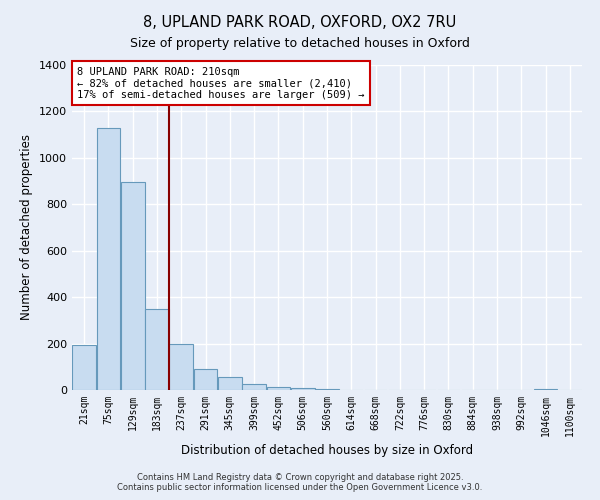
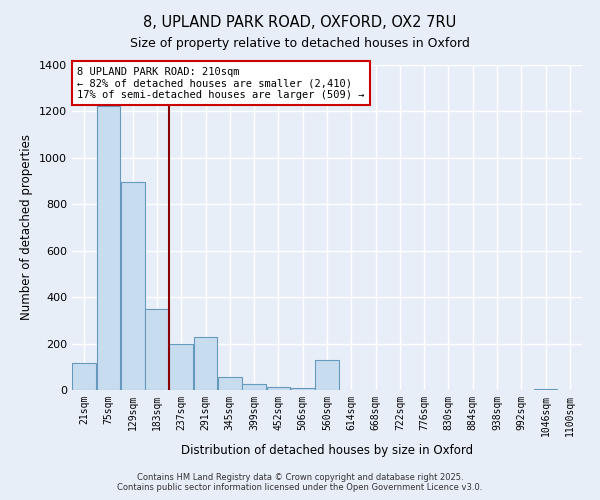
21sqm: 195 -> 115
75sqm: 1130 -> 1225
291sqm: 92 -> 230
560sqm: 5 -> 130
